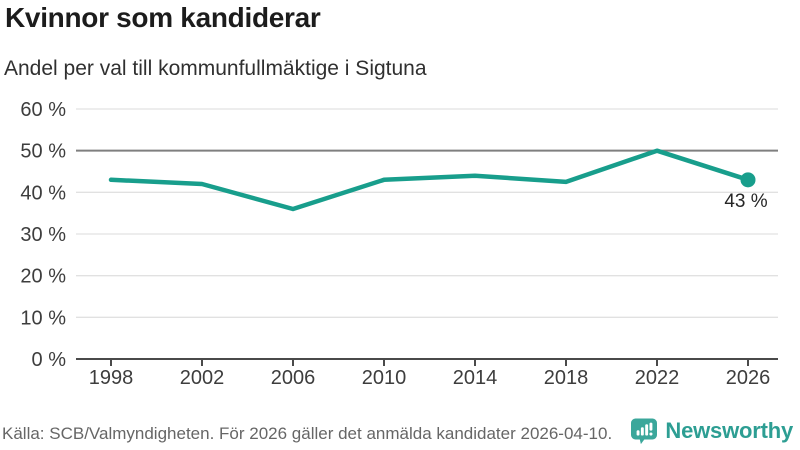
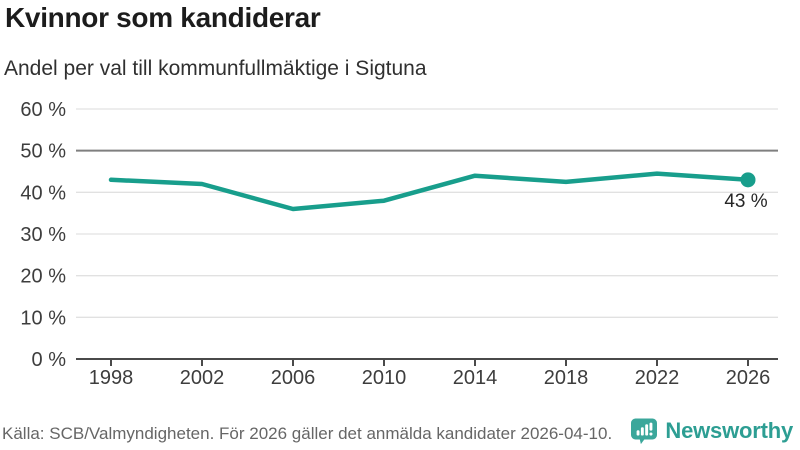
2010: 43% -> 38%
2022: 50% -> 44%
